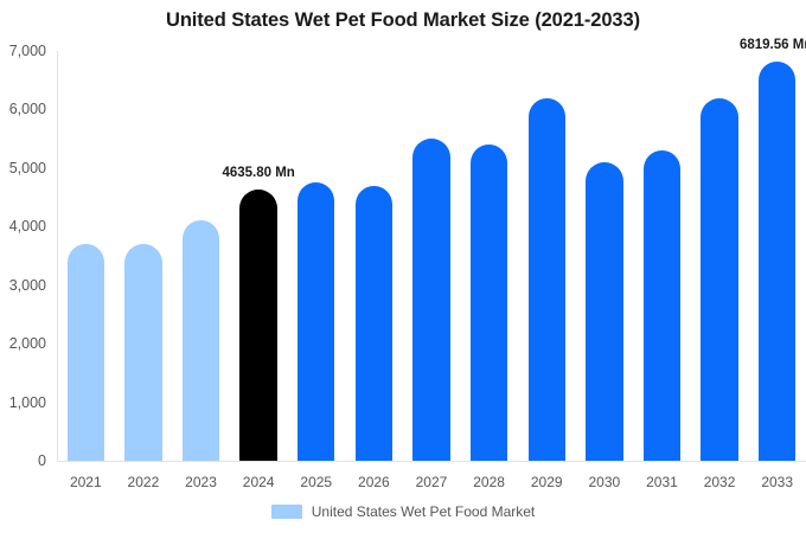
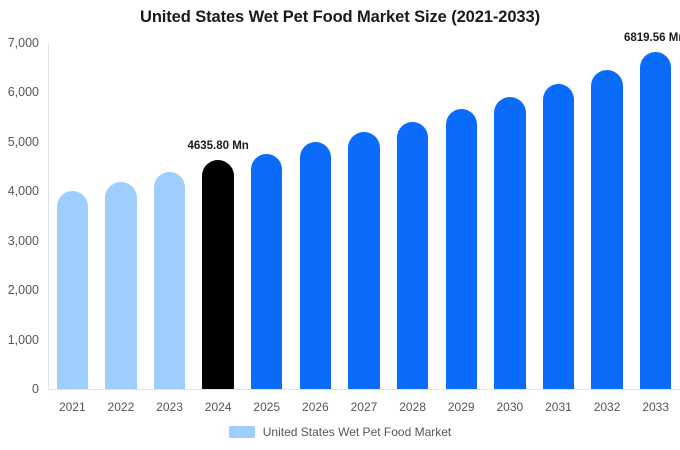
2021: 3700 -> 4000
2022: 3700 -> 4200
2023: 4100 -> 4400
2026: 4700 -> 5000
2027: 5500 -> 5200
2029: 6200 -> 5700
2030: 5100 -> 5900
2031: 5300 -> 6200
2032: 6200 -> 6500
